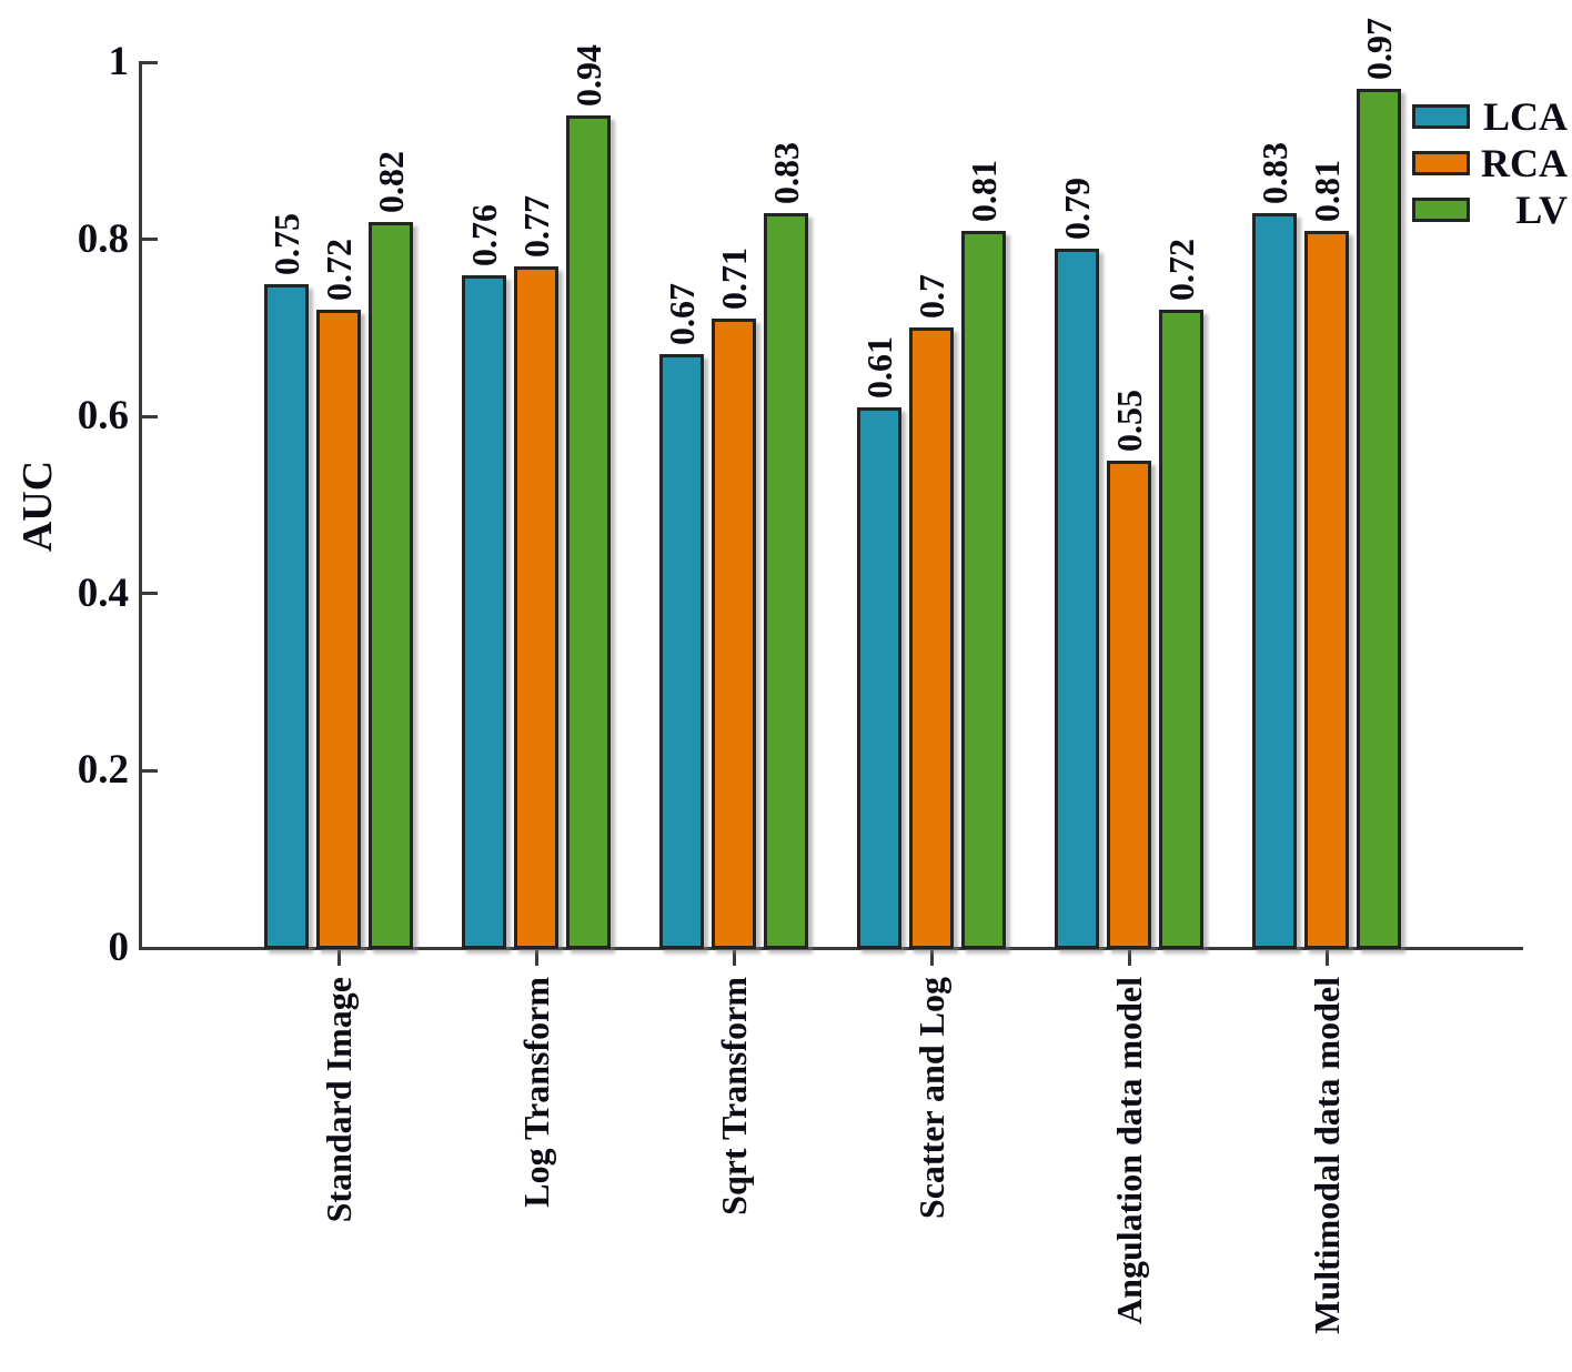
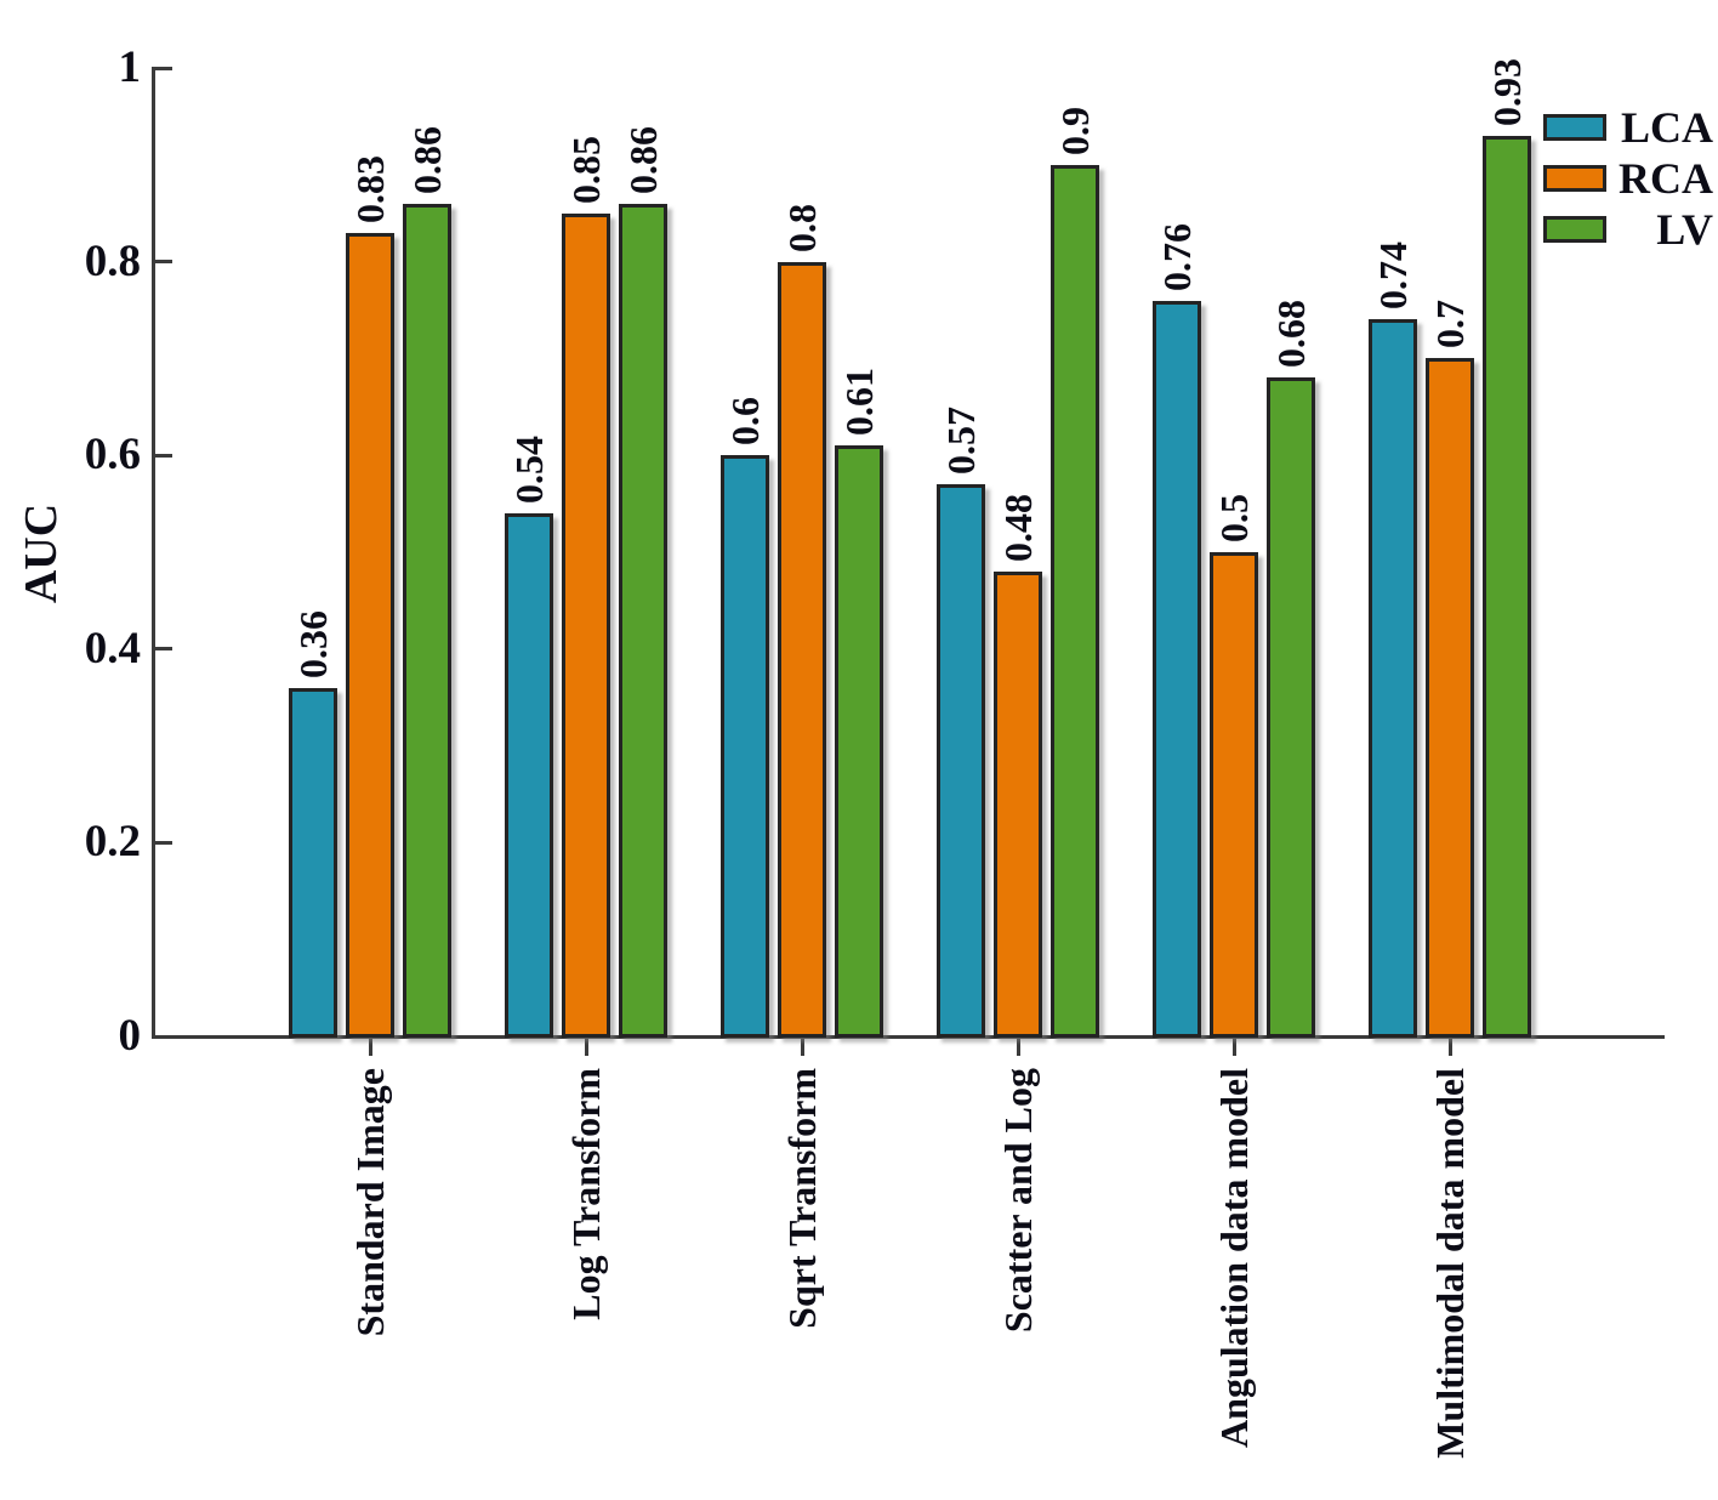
LCA/Standard Image: 0.75 -> 0.36
RCA/Standard Image: 0.72 -> 0.83
LV/Standard Image: 0.82 -> 0.86
LCA/Log Transform: 0.76 -> 0.54
RCA/Log Transform: 0.77 -> 0.85
LV/Log Transform: 0.94 -> 0.86
LCA/Sqrt Transform: 0.67 -> 0.6
RCA/Sqrt Transform: 0.71 -> 0.8
LV/Sqrt Transform: 0.83 -> 0.61
LCA/Scatter and Log: 0.61 -> 0.57
RCA/Scatter and Log: 0.7 -> 0.48
LV/Scatter and Log: 0.81 -> 0.9
LCA/Angulation data model: 0.79 -> 0.76
RCA/Angulation data model: 0.55 -> 0.5
LV/Angulation data model: 0.72 -> 0.68
LCA/Multimodal data model: 0.83 -> 0.74
RCA/Multimodal data model: 0.81 -> 0.7
LV/Multimodal data model: 0.97 -> 0.93
